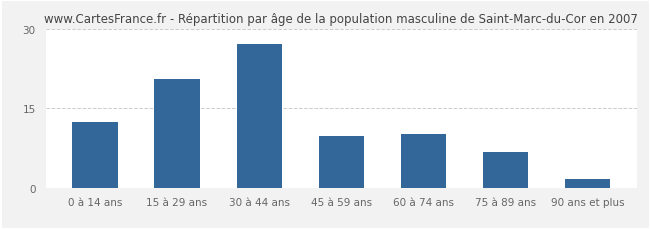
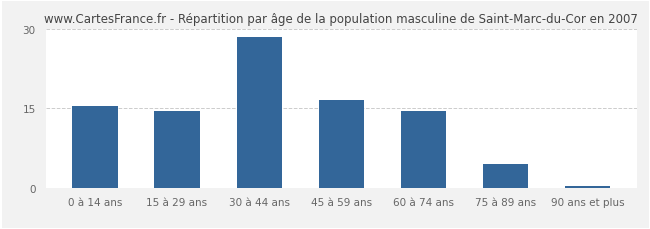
0 à 14 ans: 12.4 -> 15.5
15 à 29 ans: 20.6 -> 14.5
30 à 44 ans: 27.2 -> 28.5
45 à 59 ans: 9.8 -> 16.5
60 à 74 ans: 10.2 -> 14.5
75 à 89 ans: 6.8 -> 4.5
90 ans et plus: 1.6 -> 0.3
